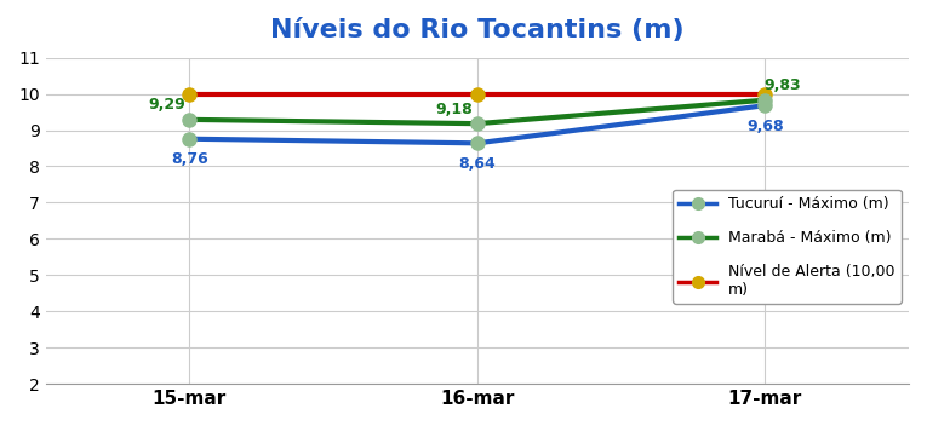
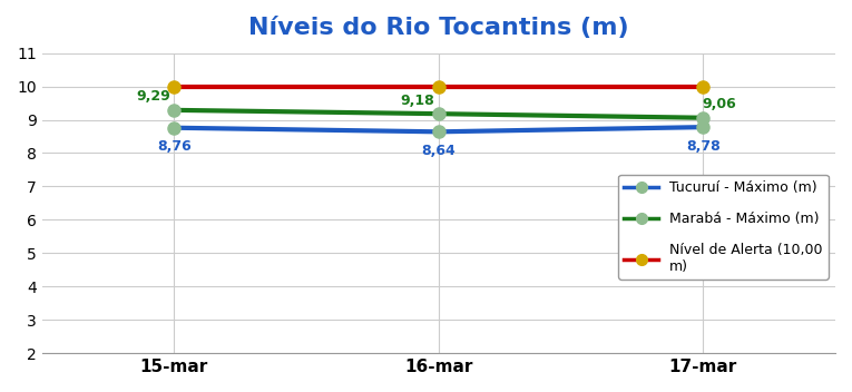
Tucuruí - Máximo (m)/17-mar: 9,68 -> 8,78
Marabá - Máximo (m)/17-mar: 9,83 -> 9,06
